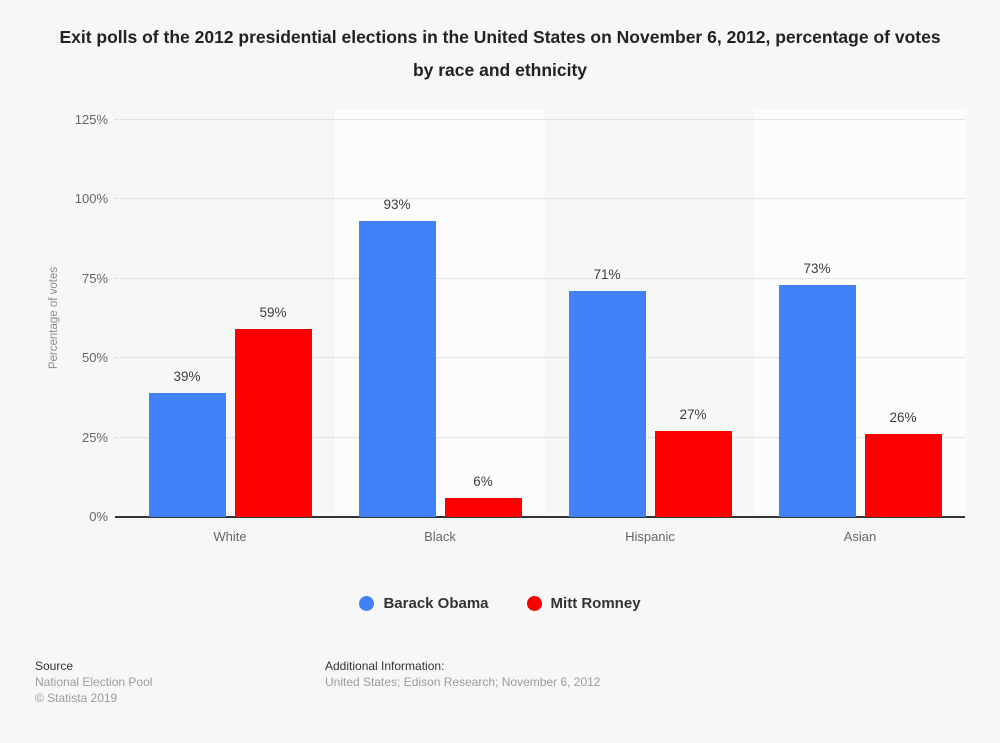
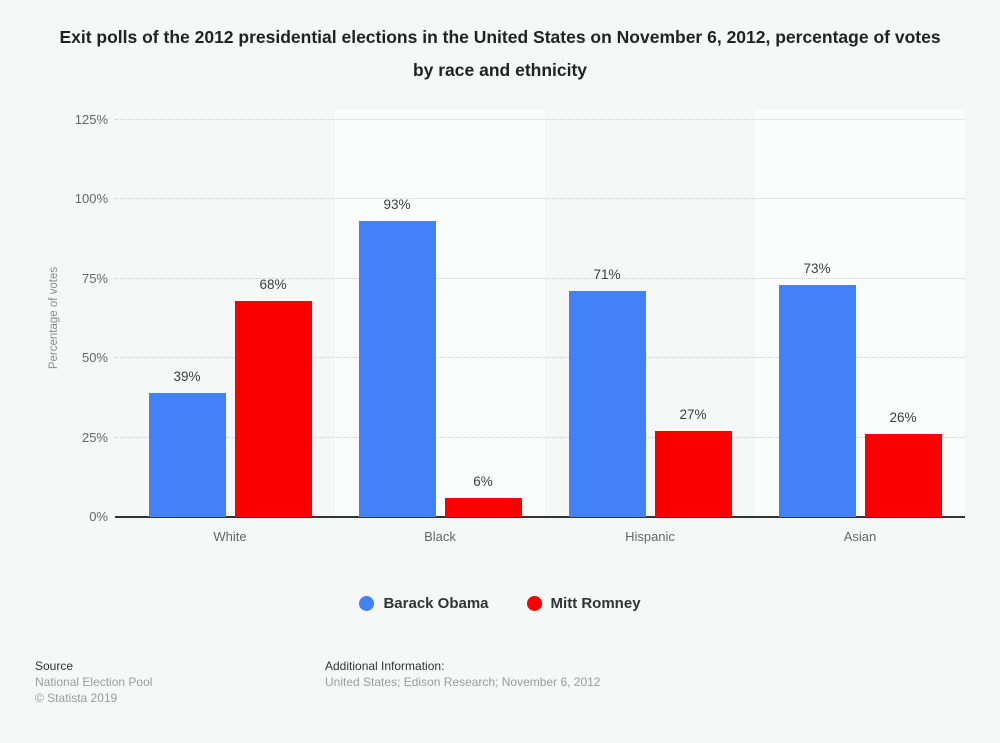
Mitt Romney/White: 59% -> 68%
